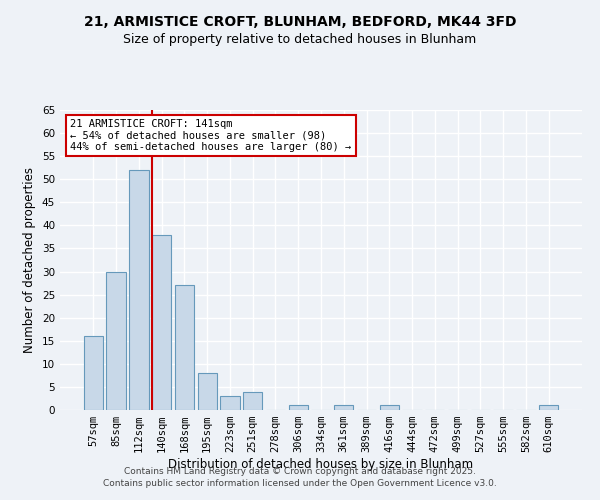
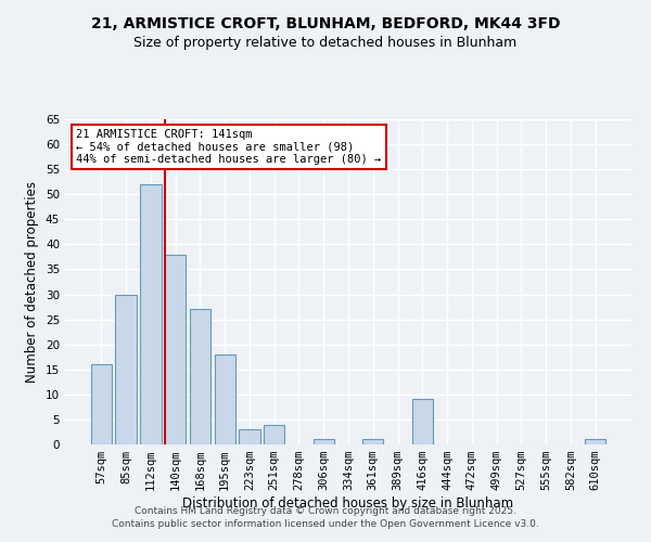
195sqm: 8 -> 18
416sqm: 1 -> 9
